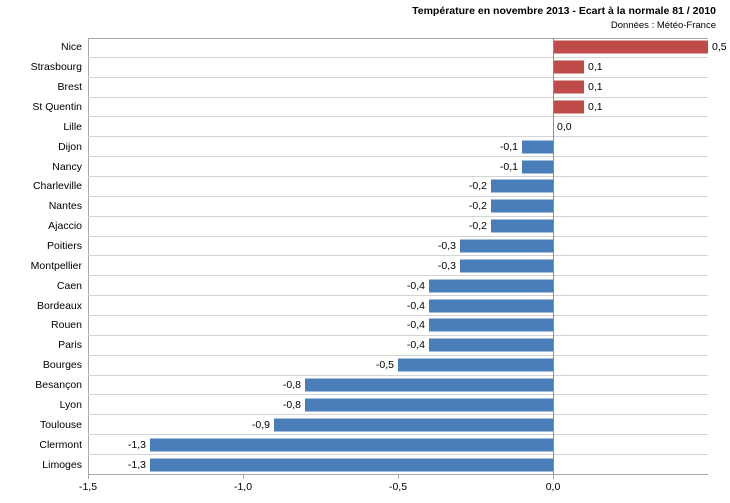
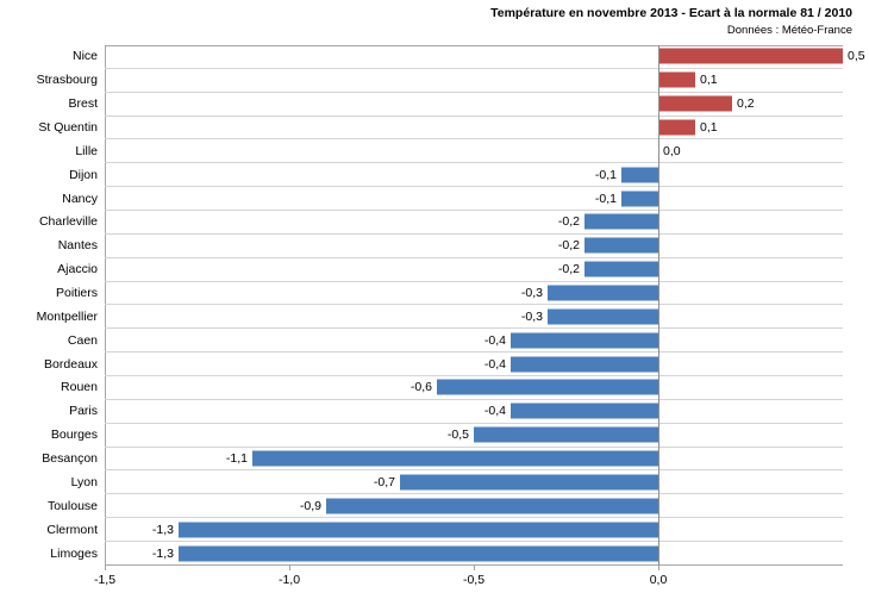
Brest: 0,1 -> 0,2
Rouen: -0,4 -> -0,6
Besançon: -0,8 -> -1,1
Lyon: -0,8 -> -0,7
